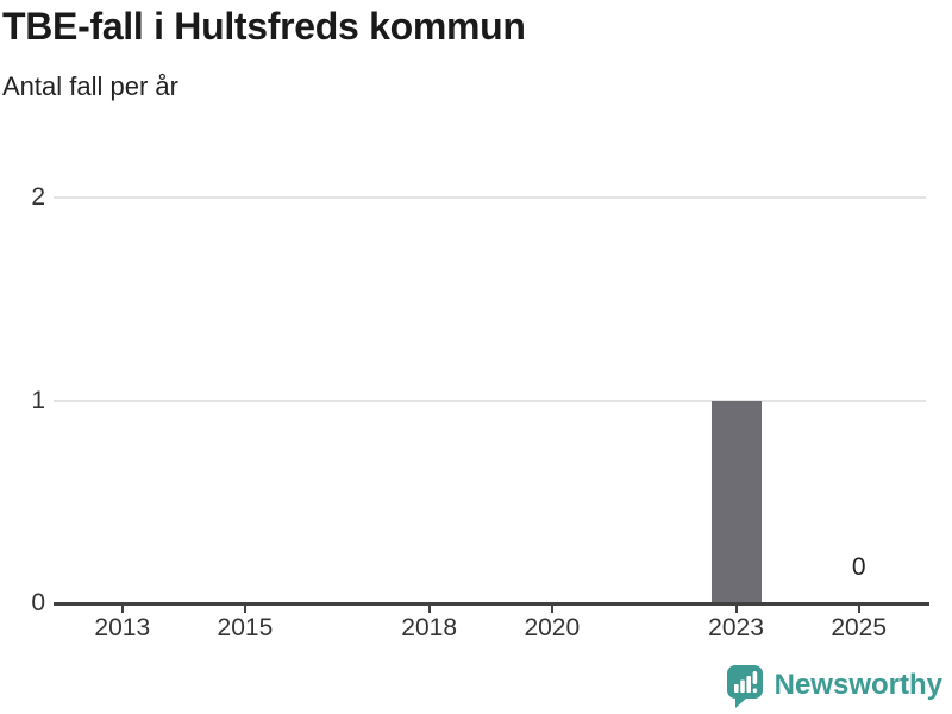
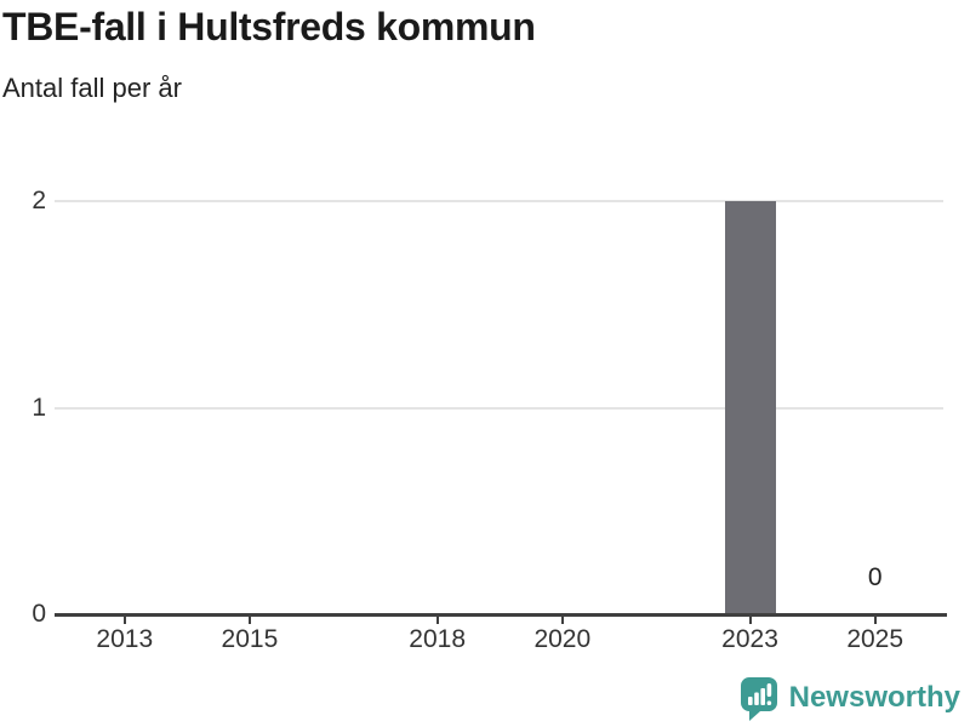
2023: 1 -> 2
